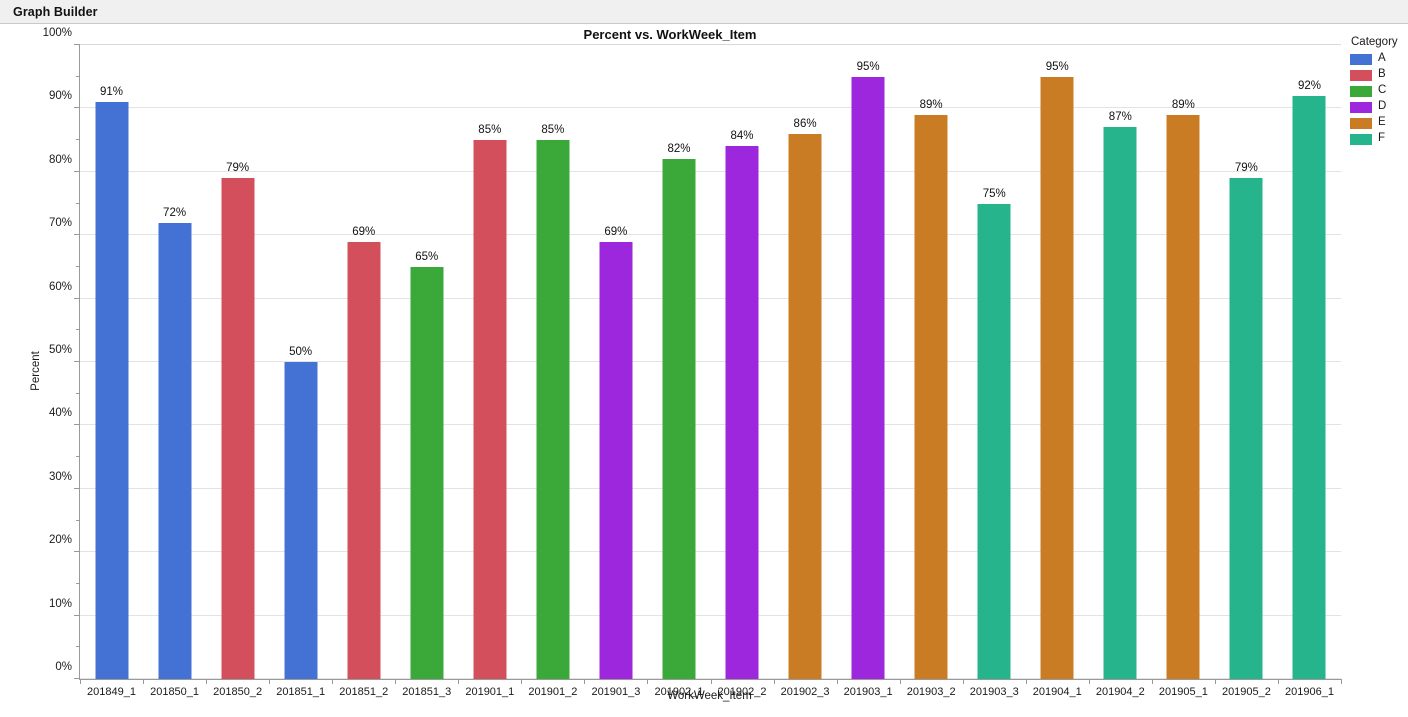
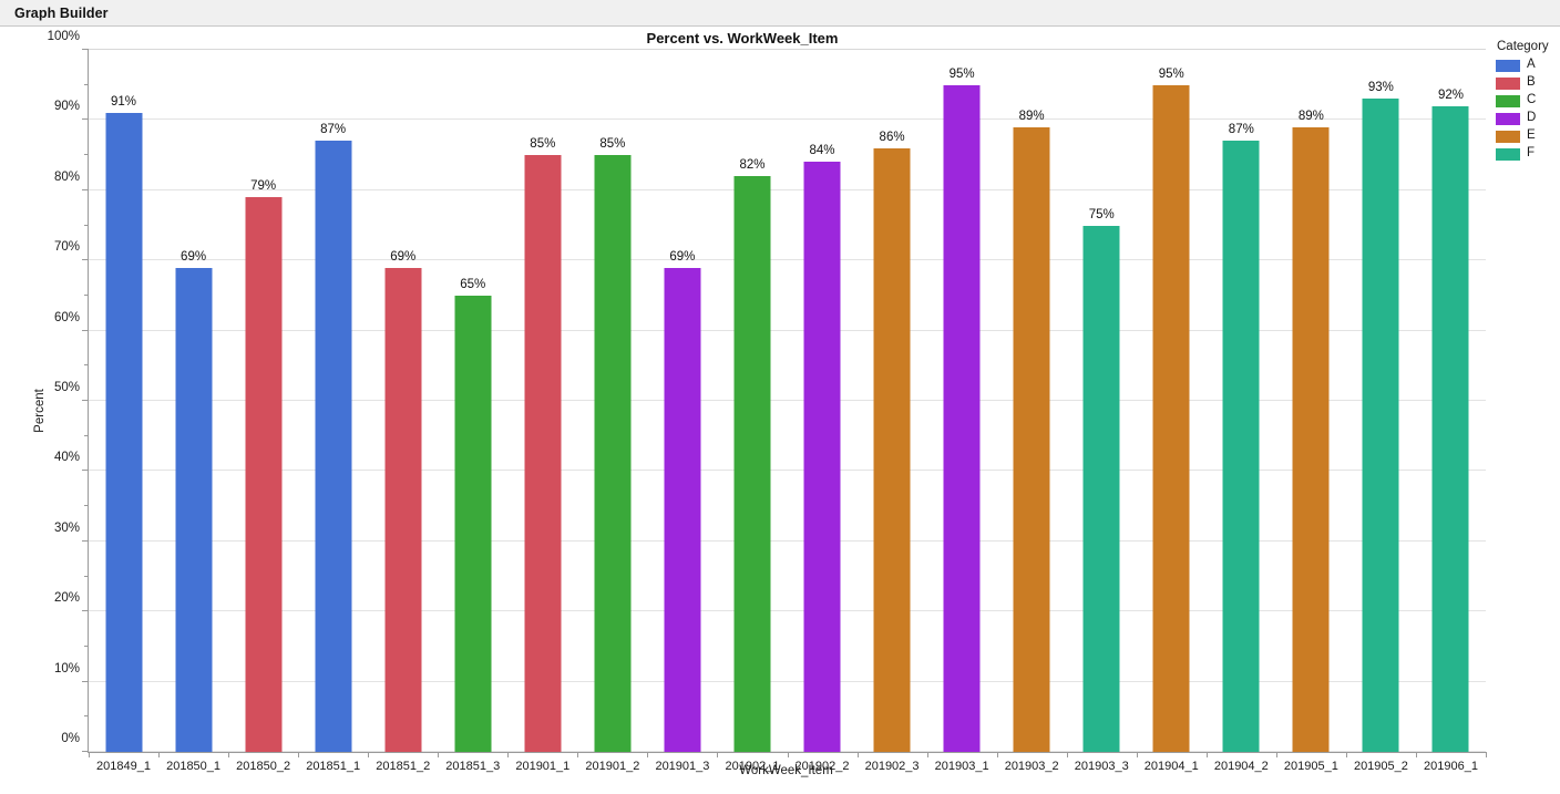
201850_1: 72% -> 69%
201851_1: 50% -> 87%
201905_2: 79% -> 93%
